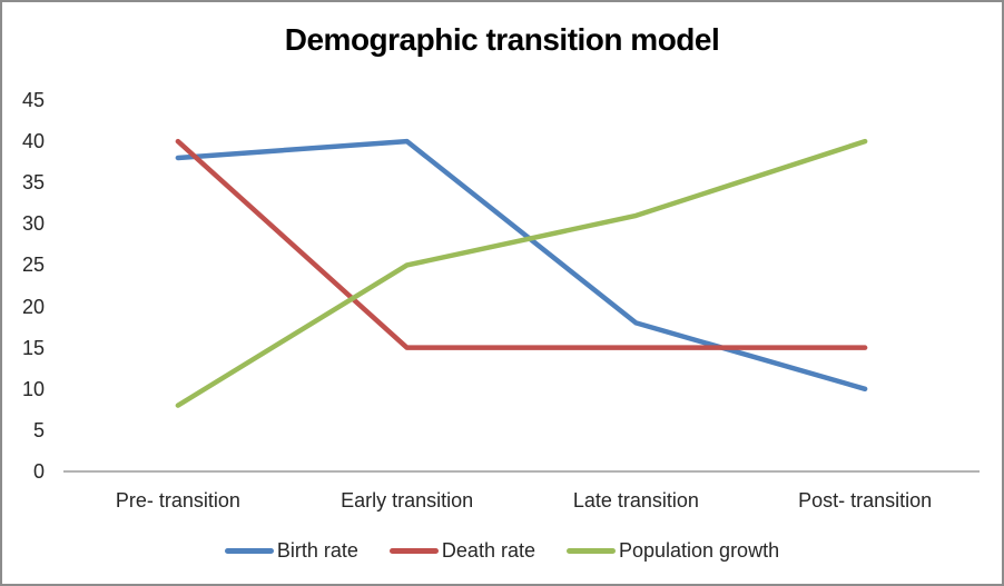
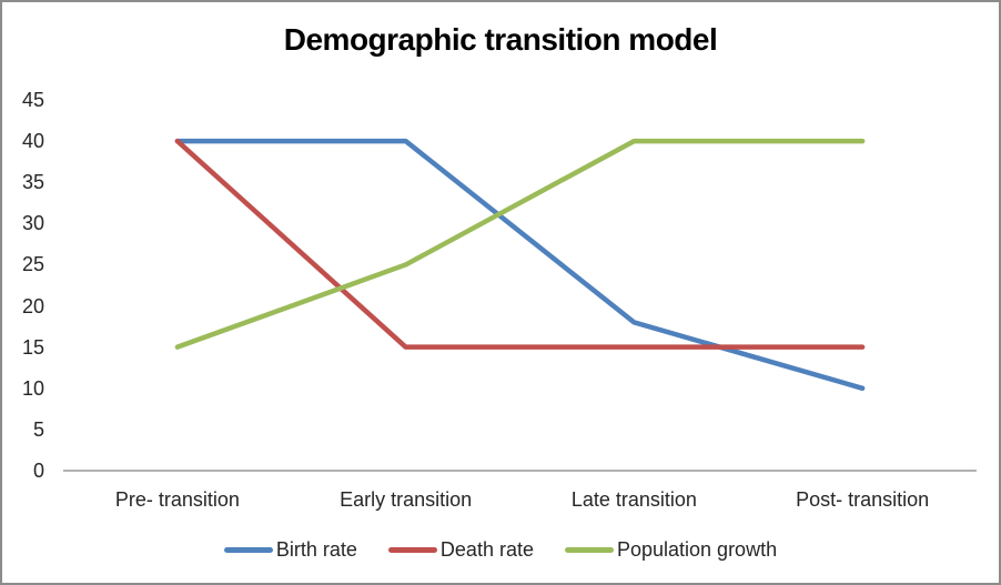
Birth rate/Pre- transition: 38 -> 40
Population growth/Pre- transition: 8 -> 15
Population growth/Late transition: 31 -> 40
